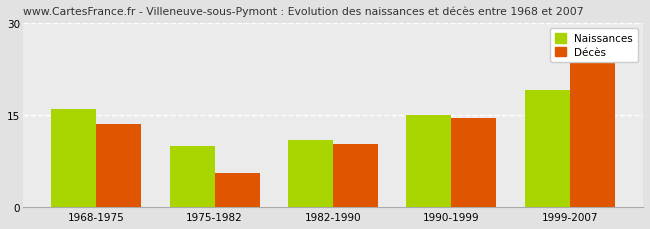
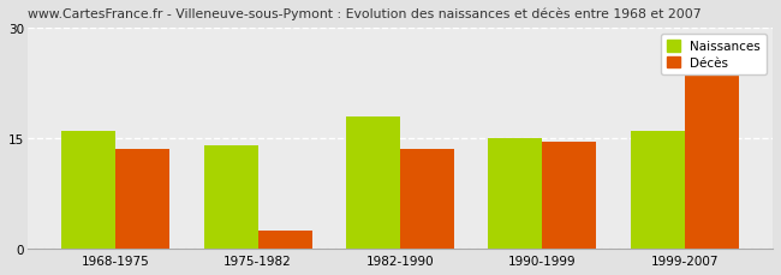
Naissances/1975-1982: 10 -> 14
Décès/1975-1982: 5.6 -> 2.5
Naissances/1982-1990: 11 -> 18
Décès/1982-1990: 10.2 -> 13.5
Naissances/1999-2007: 19 -> 16
